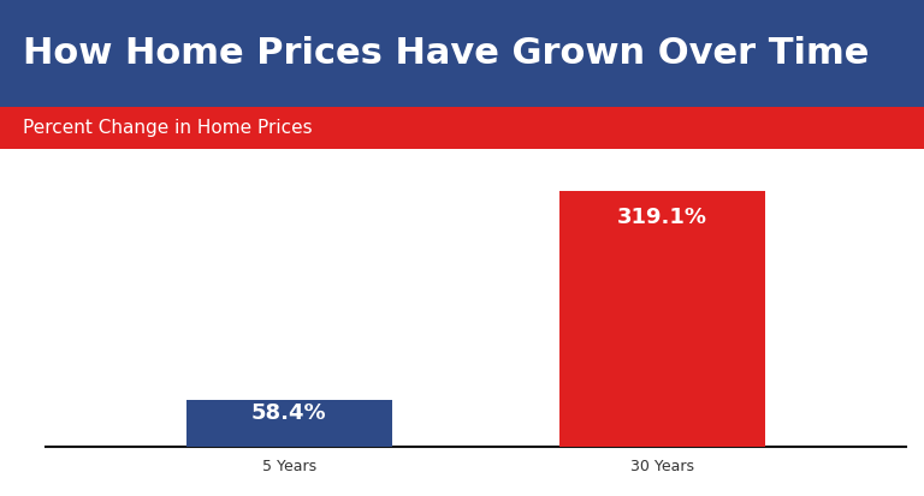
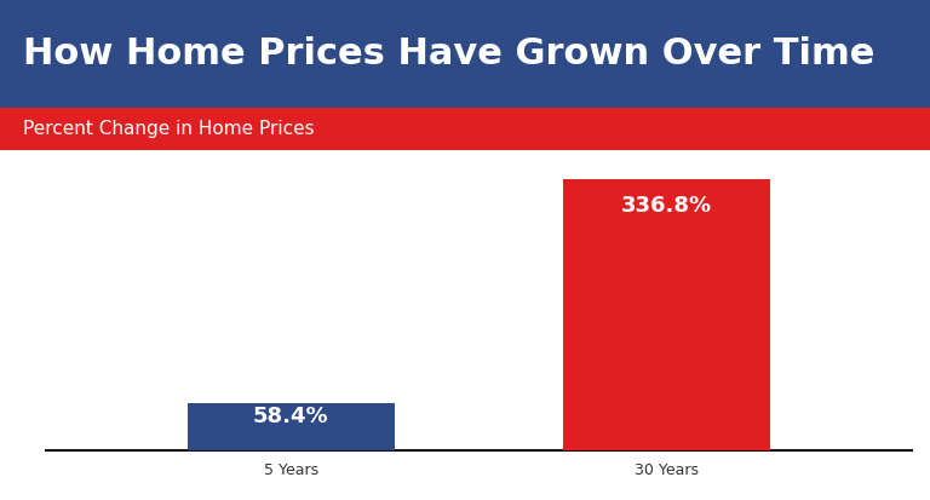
30 Years: 319.1% -> 336.8%
